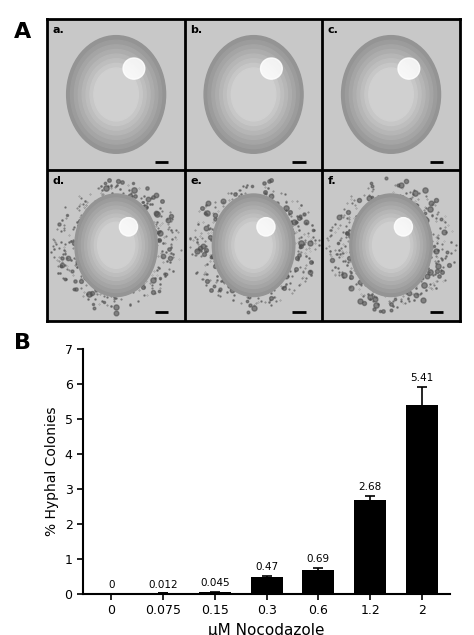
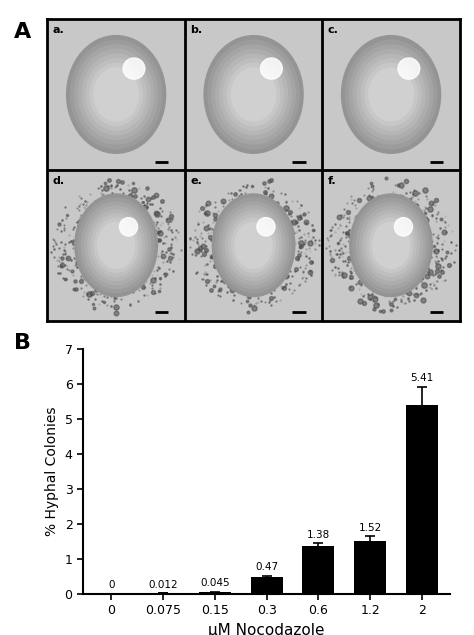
0.6: 0.69 -> 1.38
1.2: 2.68 -> 1.52
